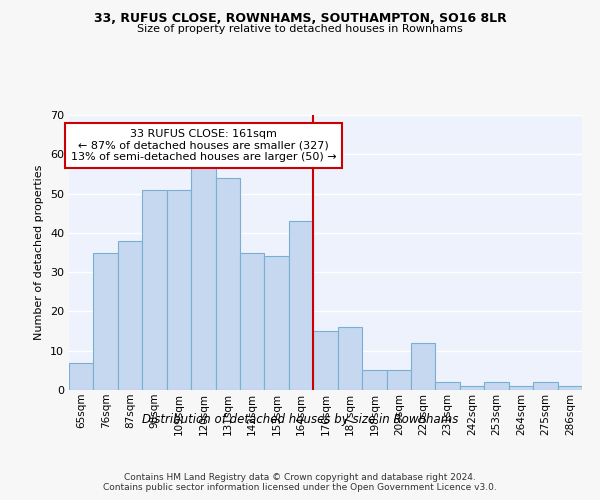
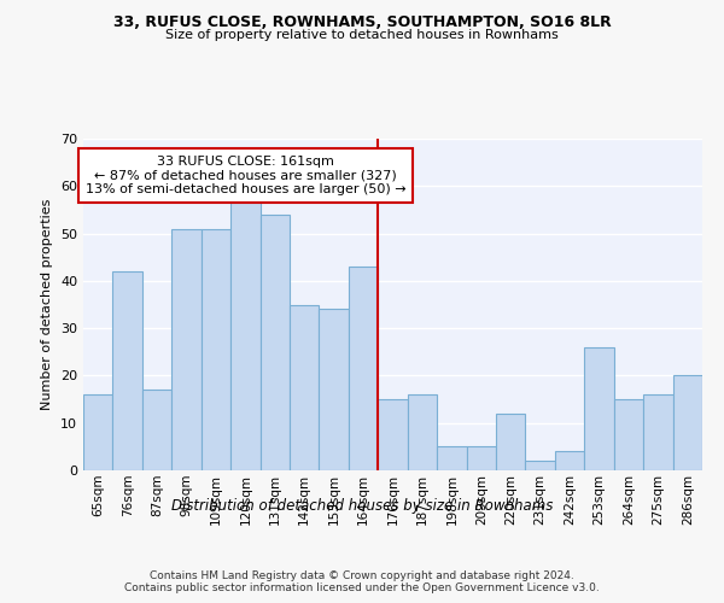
65sqm: 7 -> 16
76sqm: 35 -> 42
87sqm: 38 -> 17
242sqm: 1 -> 4
253sqm: 2 -> 26
264sqm: 1 -> 15
275sqm: 2 -> 16
286sqm: 1 -> 20
